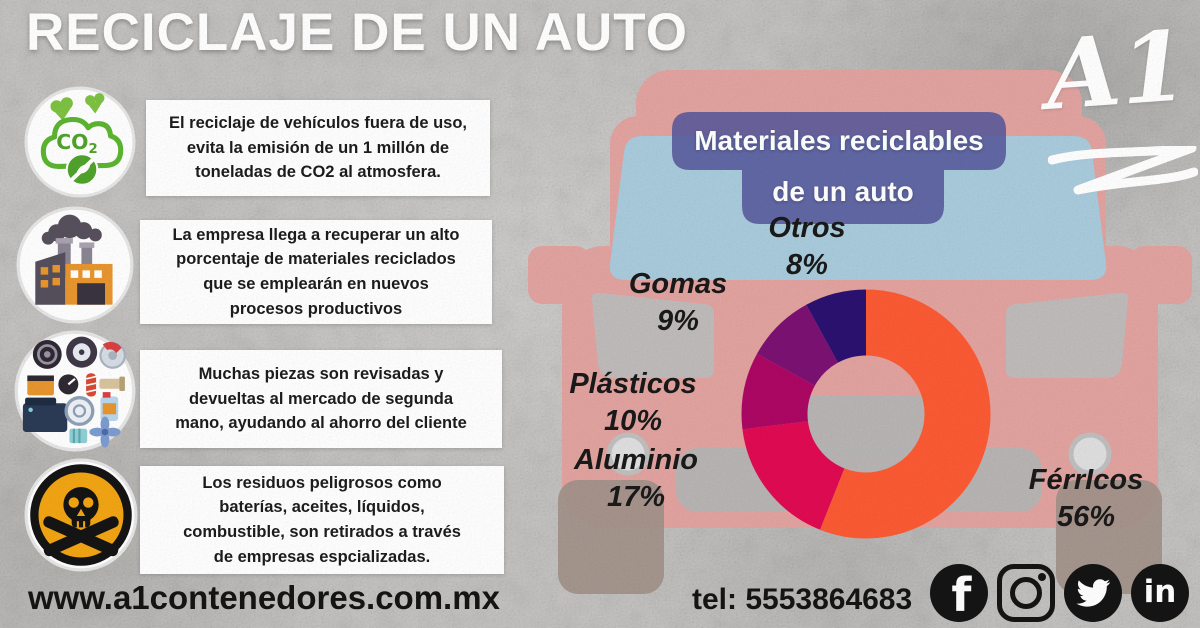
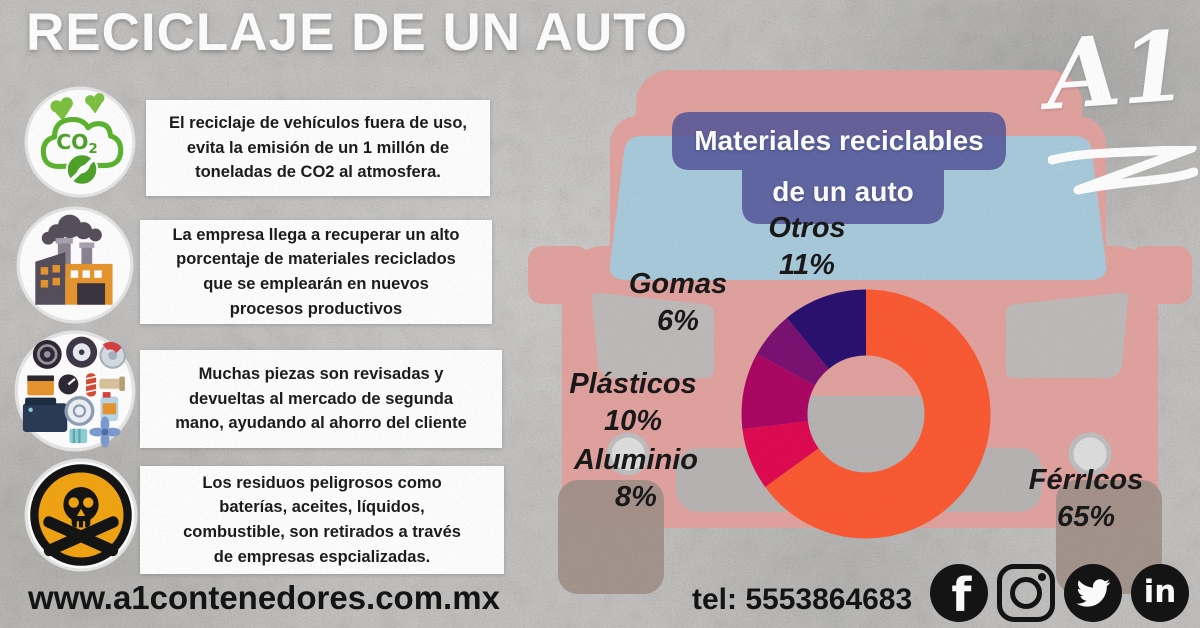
FérrIcos: 56% -> 65%
Aluminio: 17% -> 8%
Gomas: 9% -> 6%
Otros: 8% -> 11%
